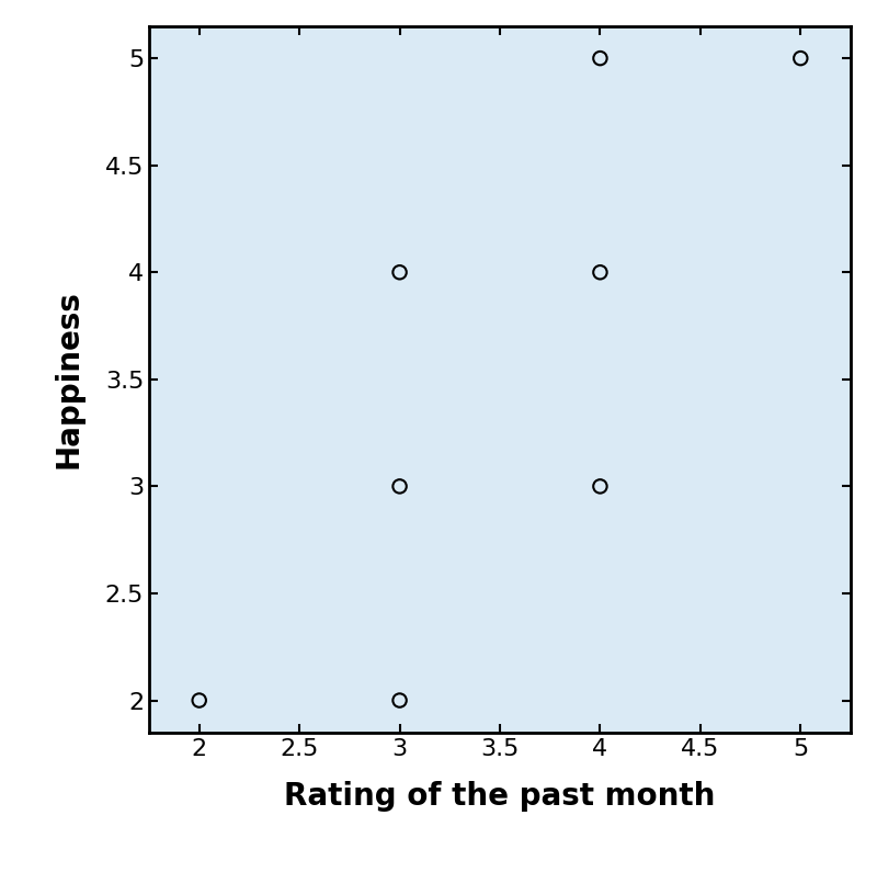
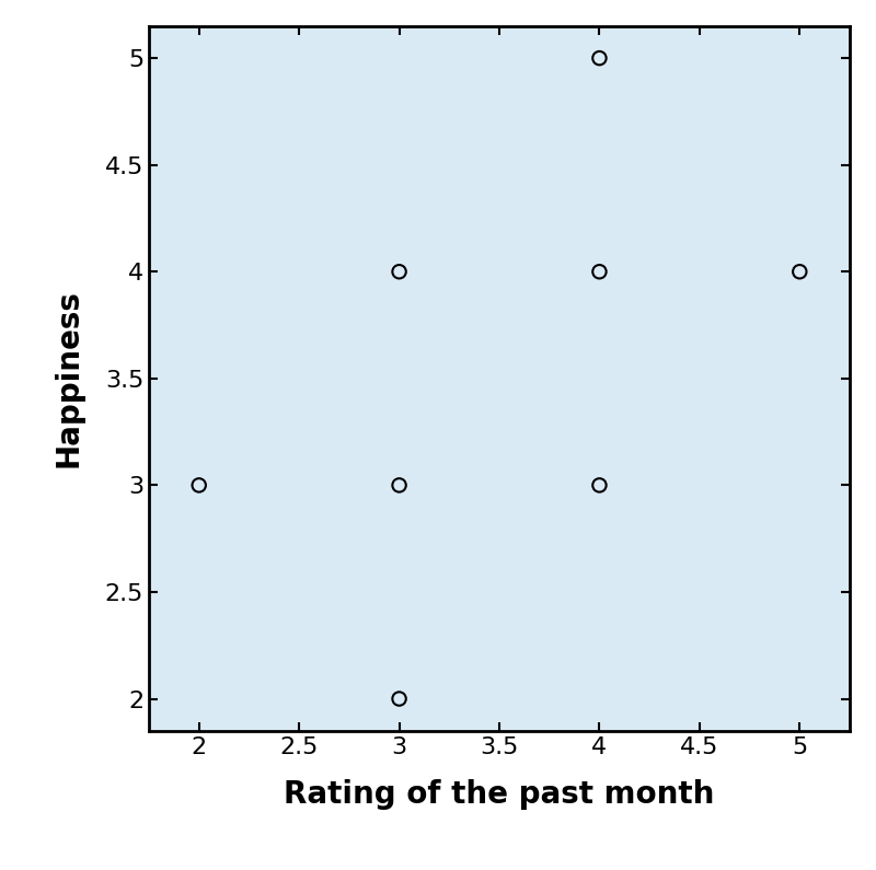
2: 2 -> 3
5: 5 -> 4
